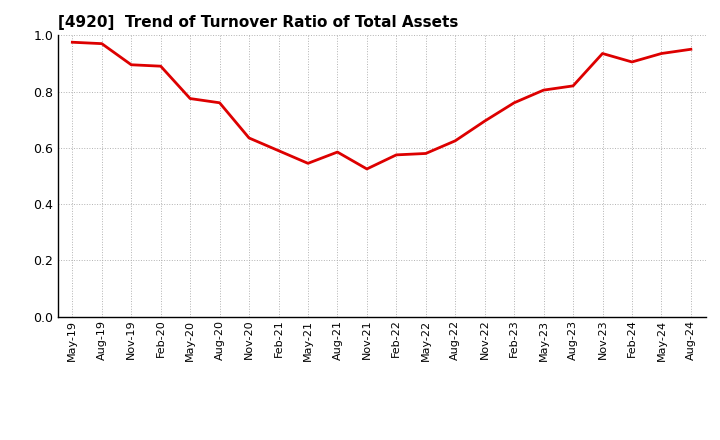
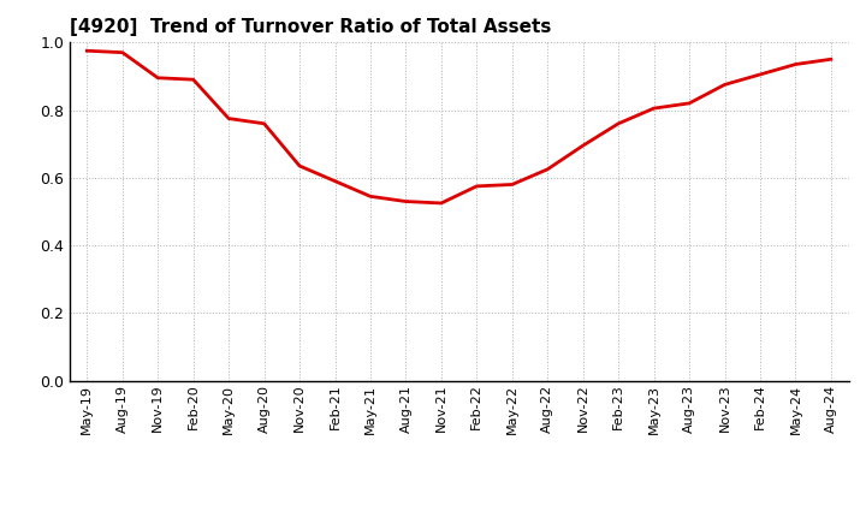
Aug-21: 0.585 -> 0.530
Nov-23: 0.935 -> 0.875
